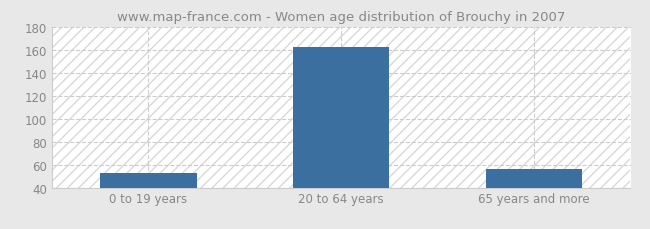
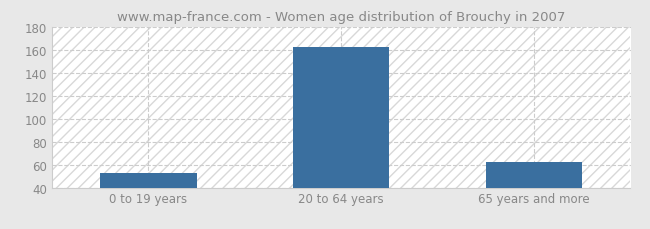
65 years and more: 56 -> 62
